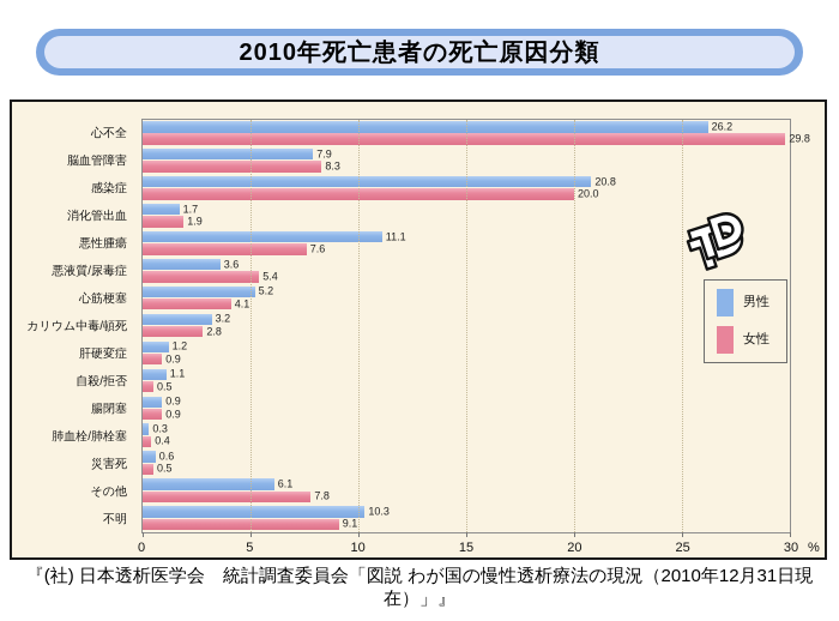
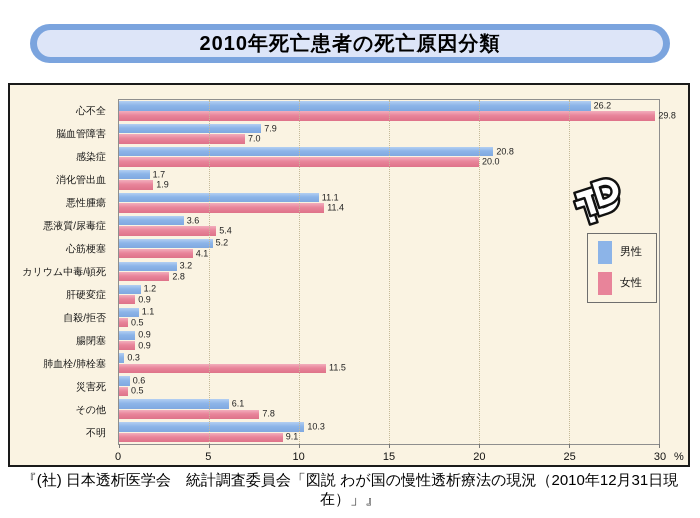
女性/脳血管障害: 8.3 -> 7.0
女性/悪性腫瘍: 7.6 -> 11.4
女性/肺血栓/肺栓塞: 0.4 -> 11.5
